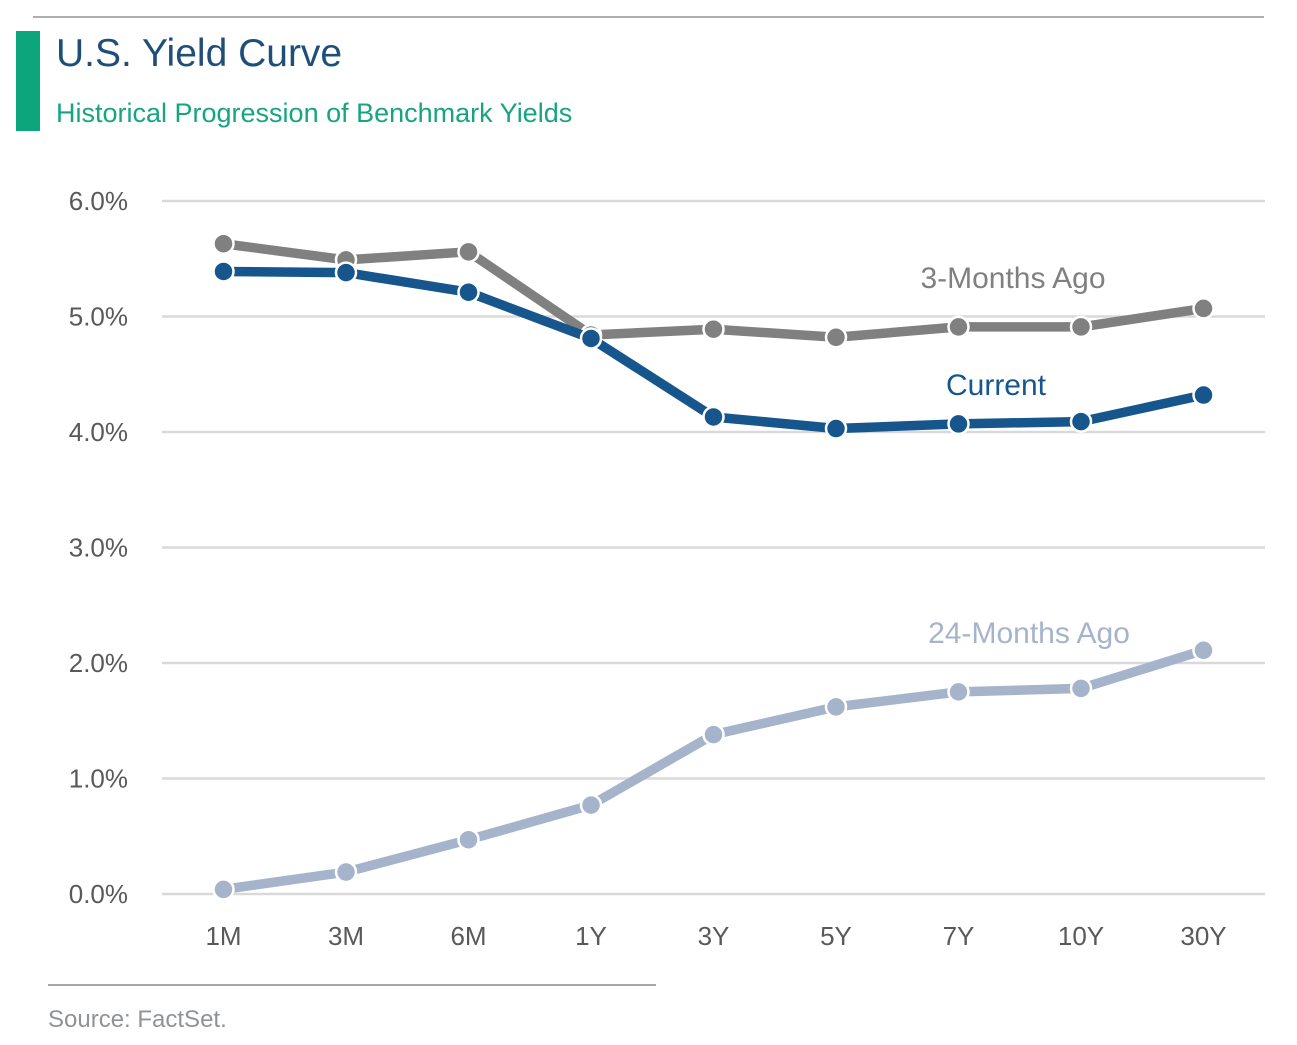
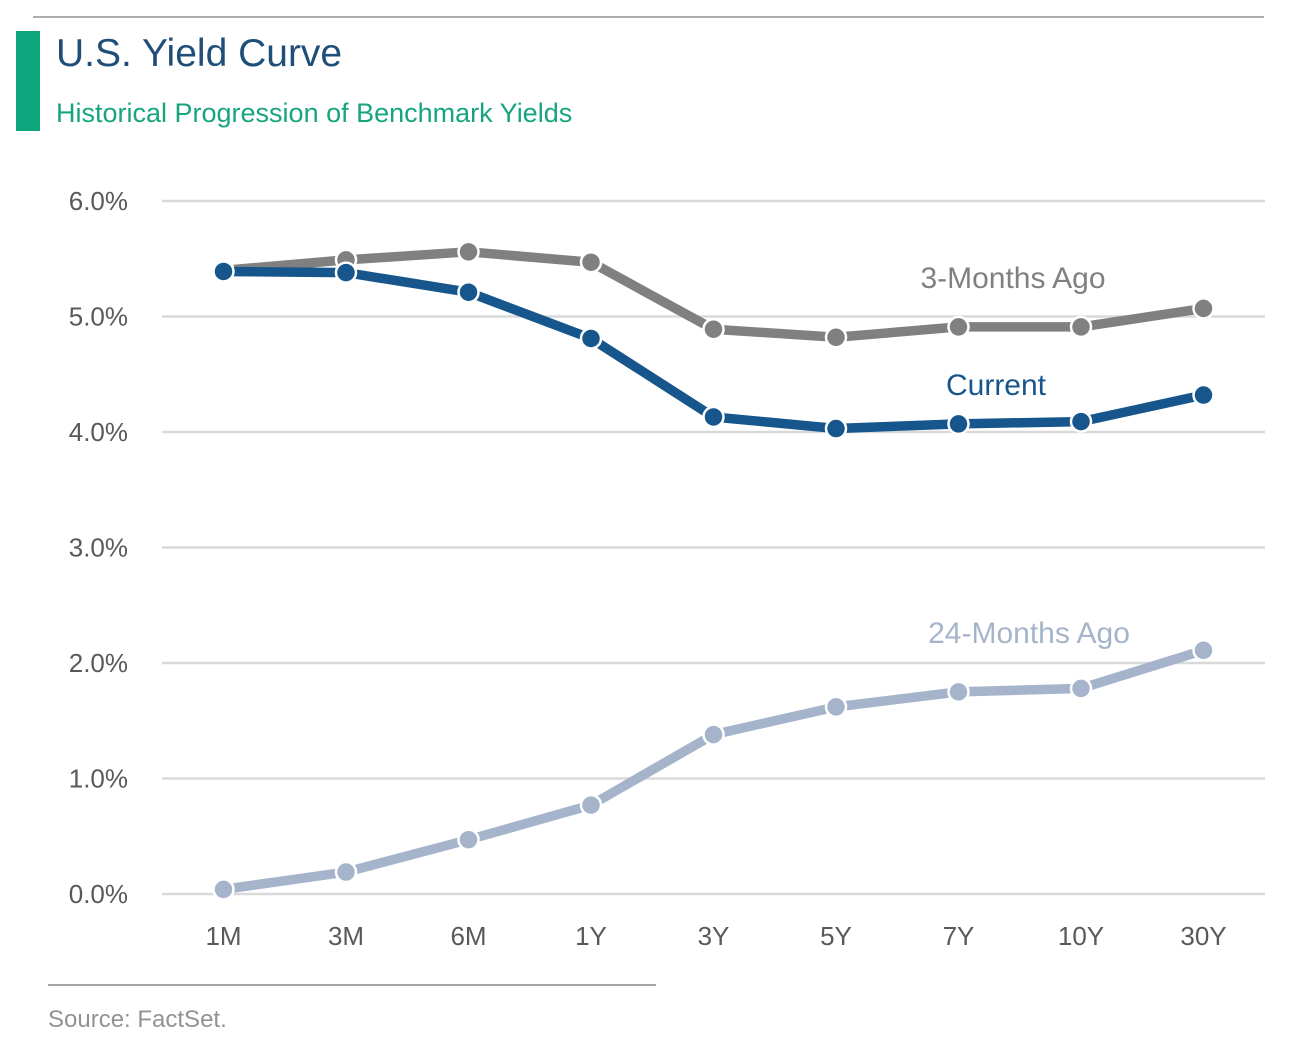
3-Months Ago/1M: 5.63% -> 5.40%
3-Months Ago/1Y: 4.84% -> 5.47%
